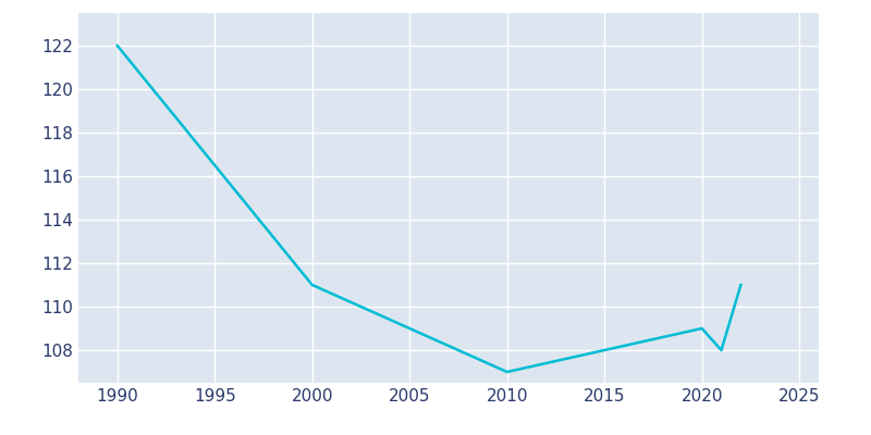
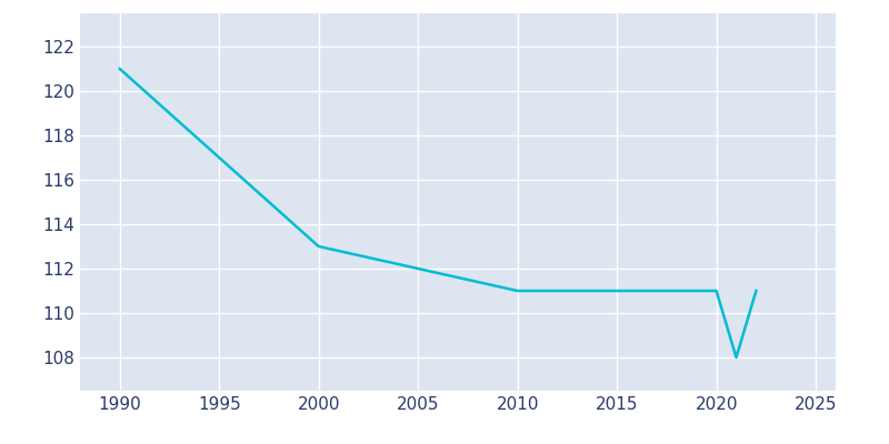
1990: 122 -> 121
2000: 111 -> 113
2010: 107 -> 111
2020: 109 -> 111
